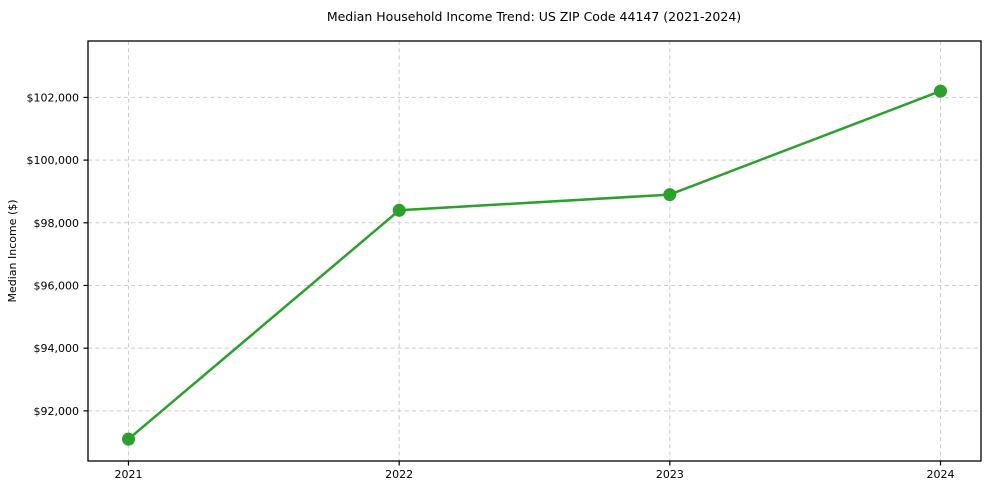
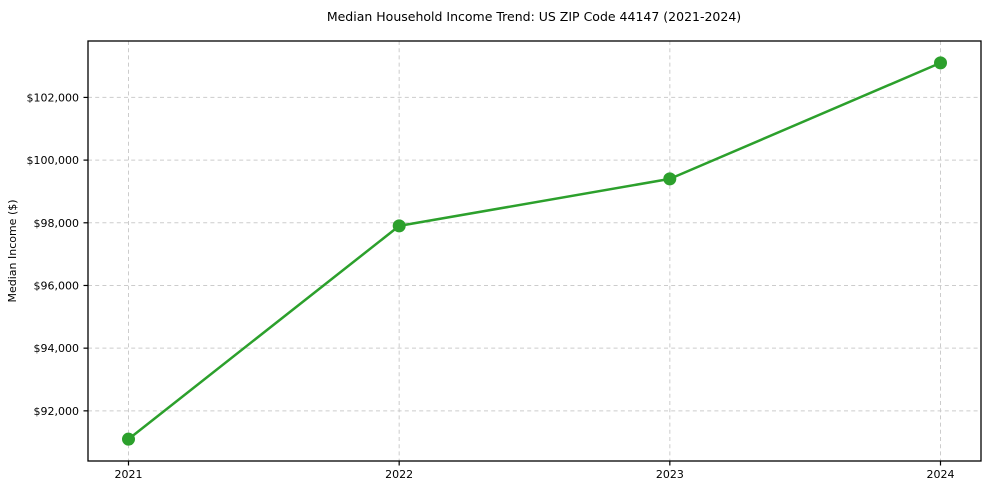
2022: $98400 -> $97900
2023: $98900 -> $99400
2024: $102200 -> $103100
